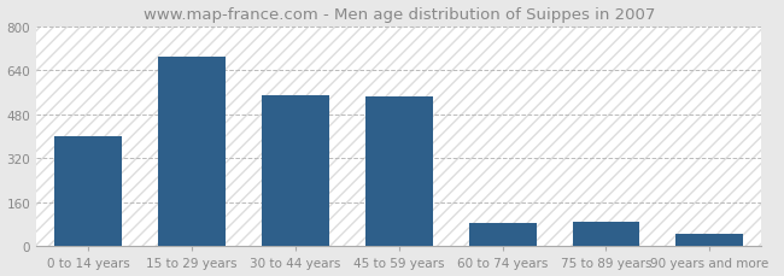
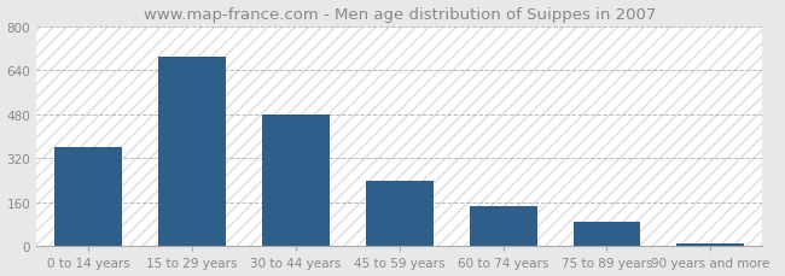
0 to 14 years: 400 -> 360
30 to 44 years: 550 -> 480
45 to 59 years: 545 -> 240
60 to 74 years: 85 -> 148
90 years and more: 45 -> 12
